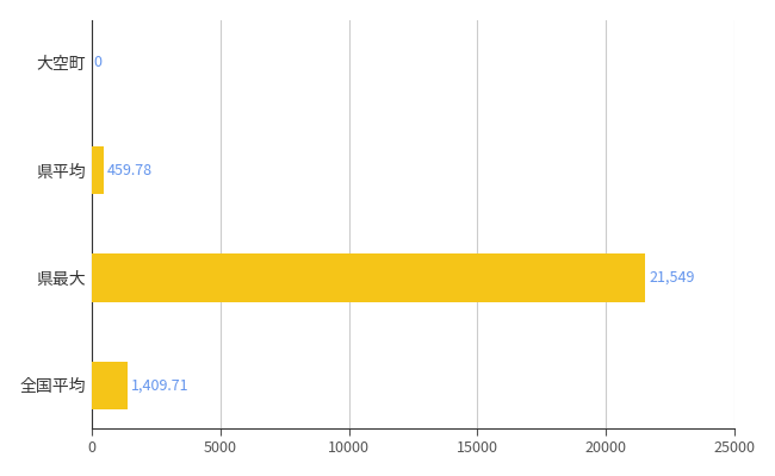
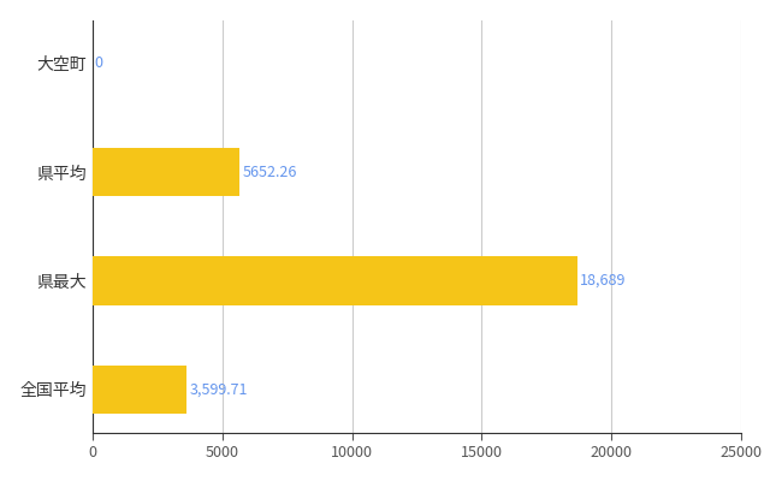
県平均: 459.78 -> 5652.26
県最大: 21,549 -> 18,689
全国平均: 1,409.71 -> 3,599.71
